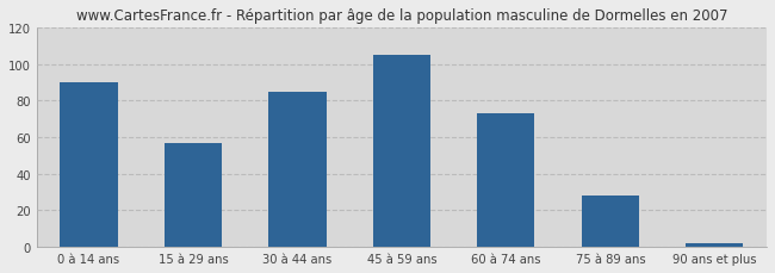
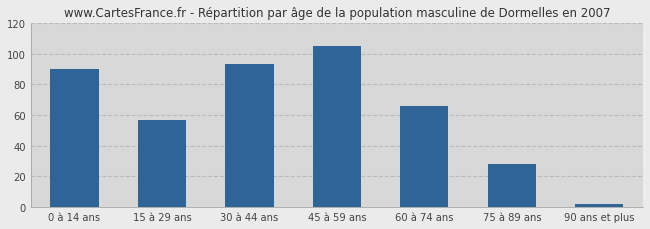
30 à 44 ans: 85 -> 93
60 à 74 ans: 73 -> 66
